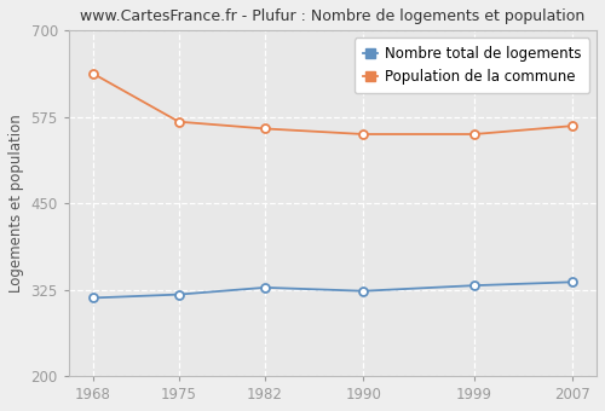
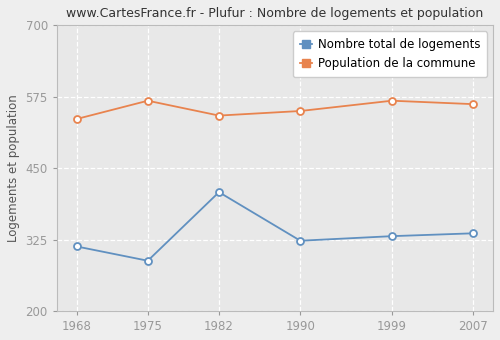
Population de la commune/1968: 638 -> 536
Nombre total de logements/1975: 318 -> 288
Nombre total de logements/1982: 328 -> 408
Population de la commune/1982: 558 -> 542
Population de la commune/1999: 550 -> 568
